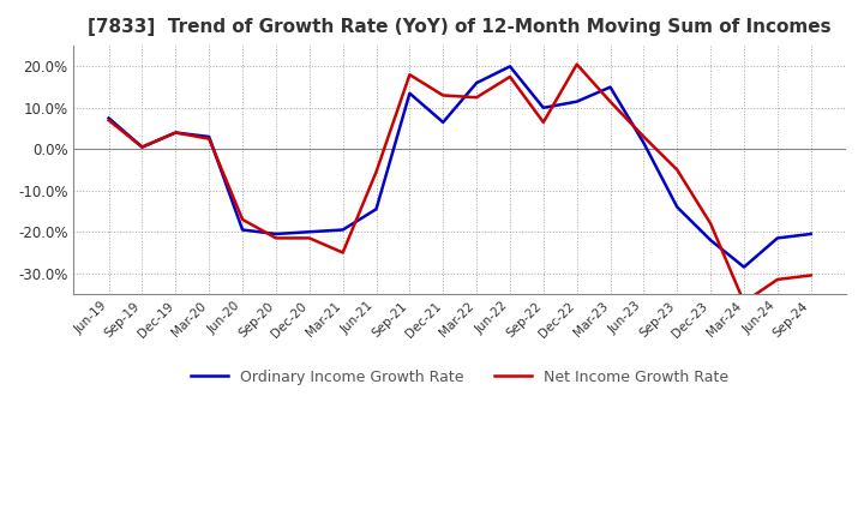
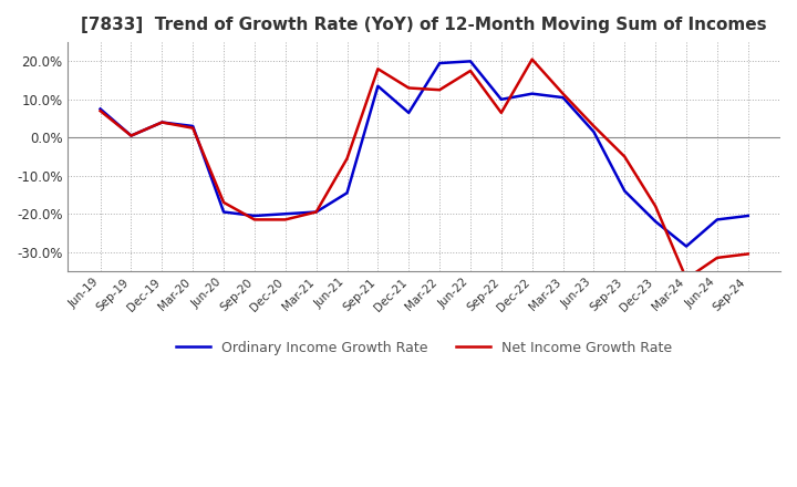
Net Income Growth Rate/Mar-21: -25.0% -> -19.5%
Ordinary Income Growth Rate/Mar-22: 16.0% -> 19.5%
Ordinary Income Growth Rate/Mar-23: 15.0% -> 10.5%
